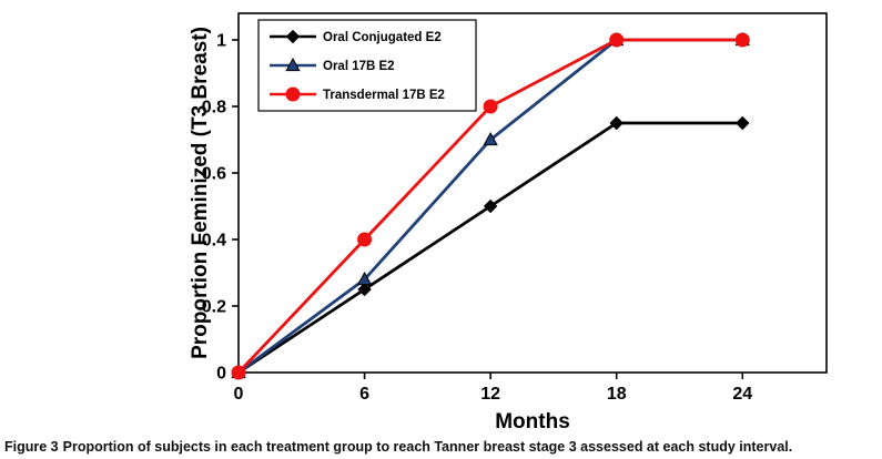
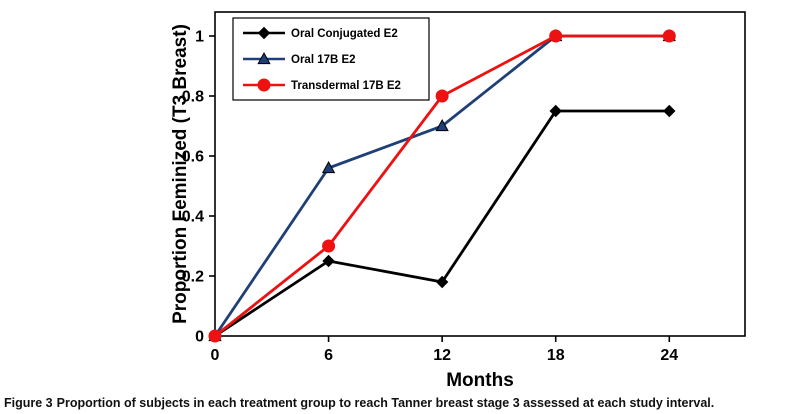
Oral 17B E2/6: 0.28 -> 0.56
Transdermal 17B E2/6: 0.4 -> 0.3
Oral Conjugated E2/12: 0.50 -> 0.18
